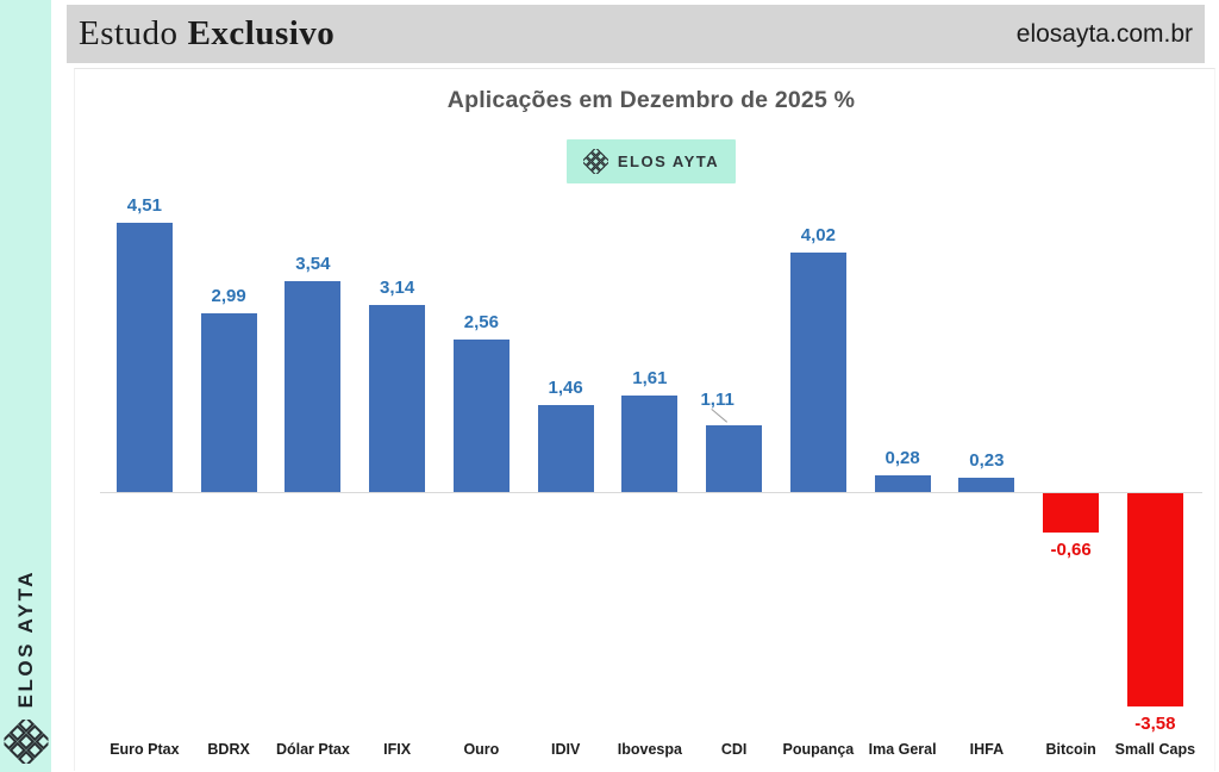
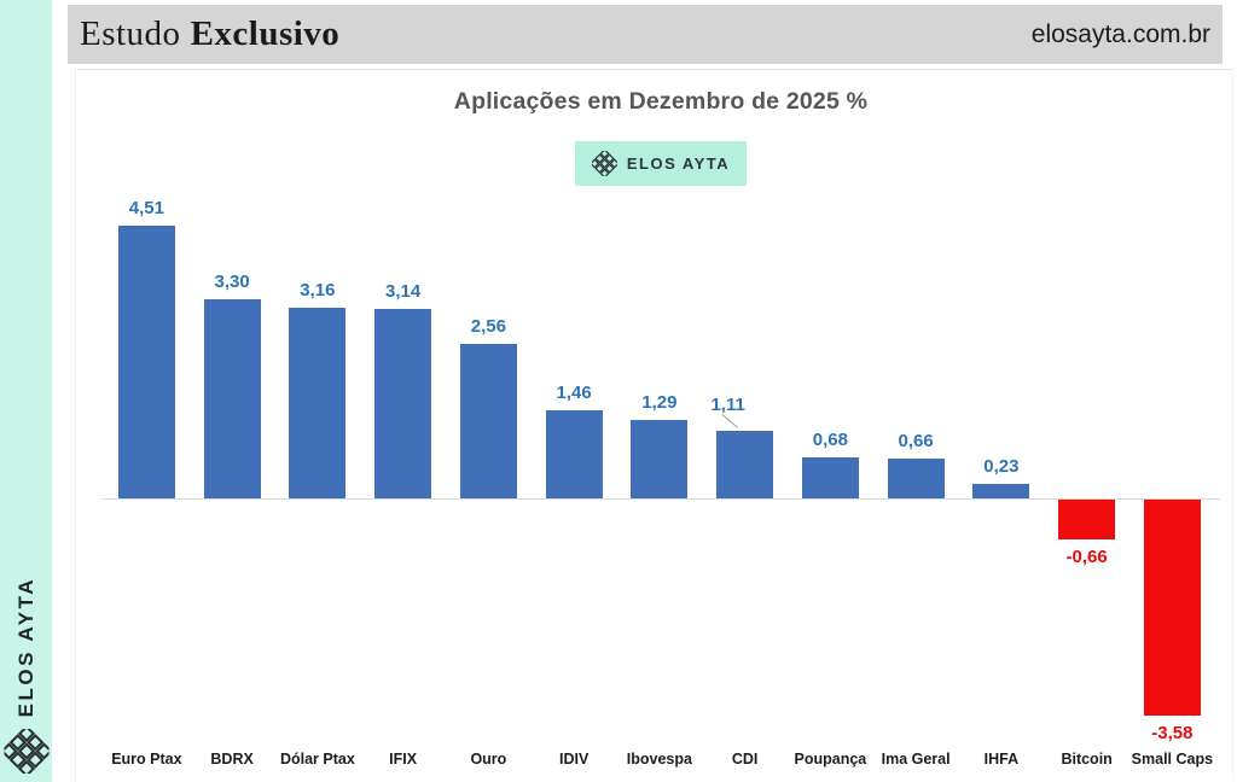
BDRX: 2,99 -> 3,30
Dólar Ptax: 3,54 -> 3,16
Ibovespa: 1,61 -> 1,29
Poupança: 4,02 -> 0,68
Ima Geral: 0,28 -> 0,66
